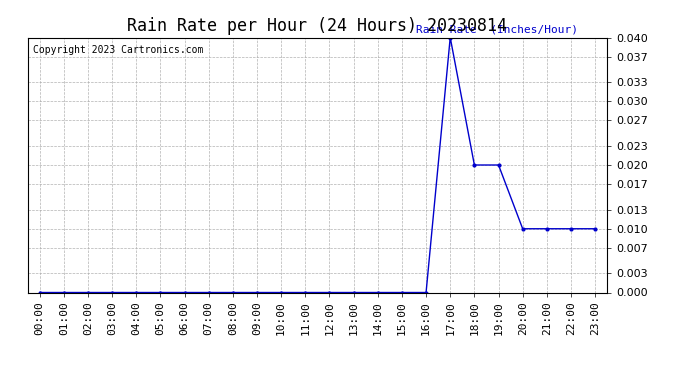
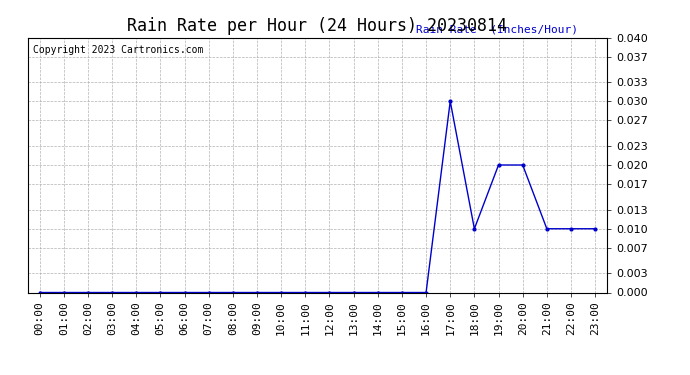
17:00: 0.04 -> 0.03
18:00: 0.02 -> 0.01
20:00: 0.01 -> 0.02
